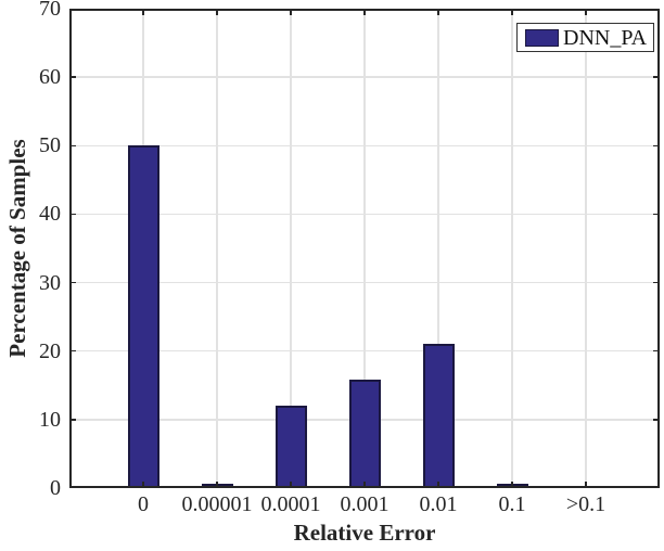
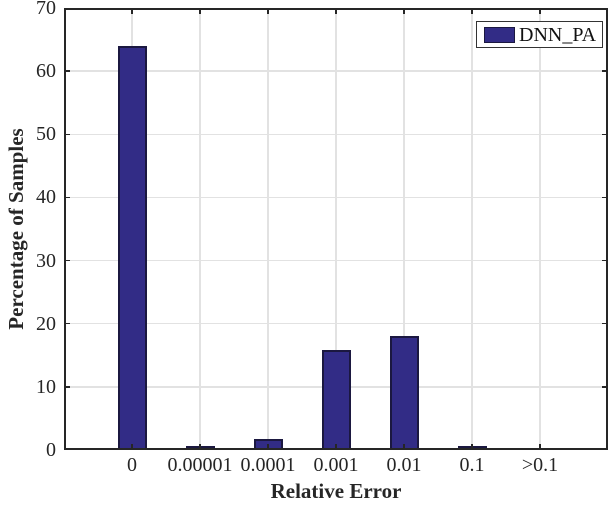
0: 50 -> 64
0.0001: 12 -> 2
0.01: 21 -> 18
